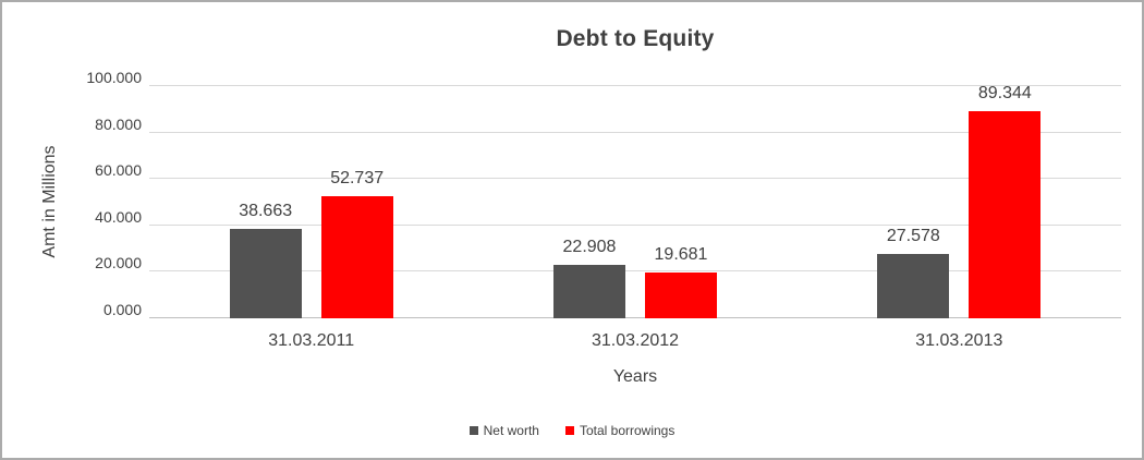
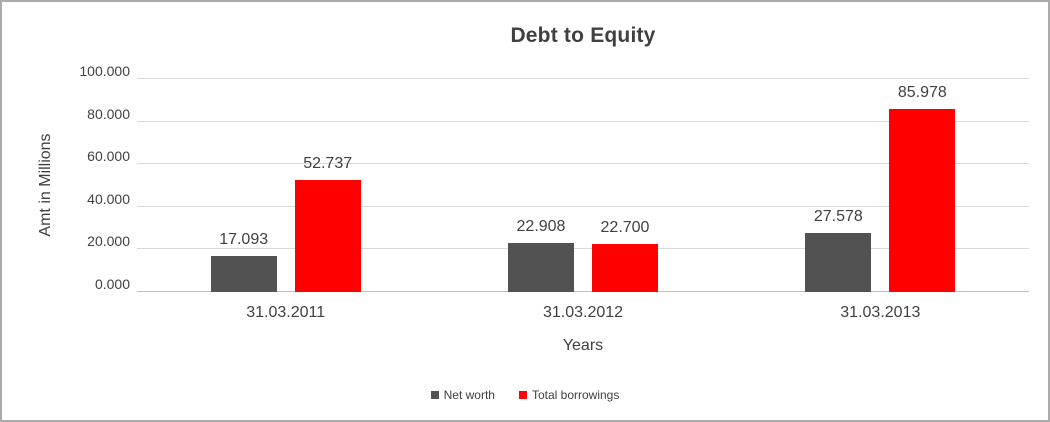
Net worth/31.03.2011: 38.663 -> 17.093
Total borrowings/31.03.2012: 19.681 -> 22.700
Total borrowings/31.03.2013: 89.344 -> 85.978
